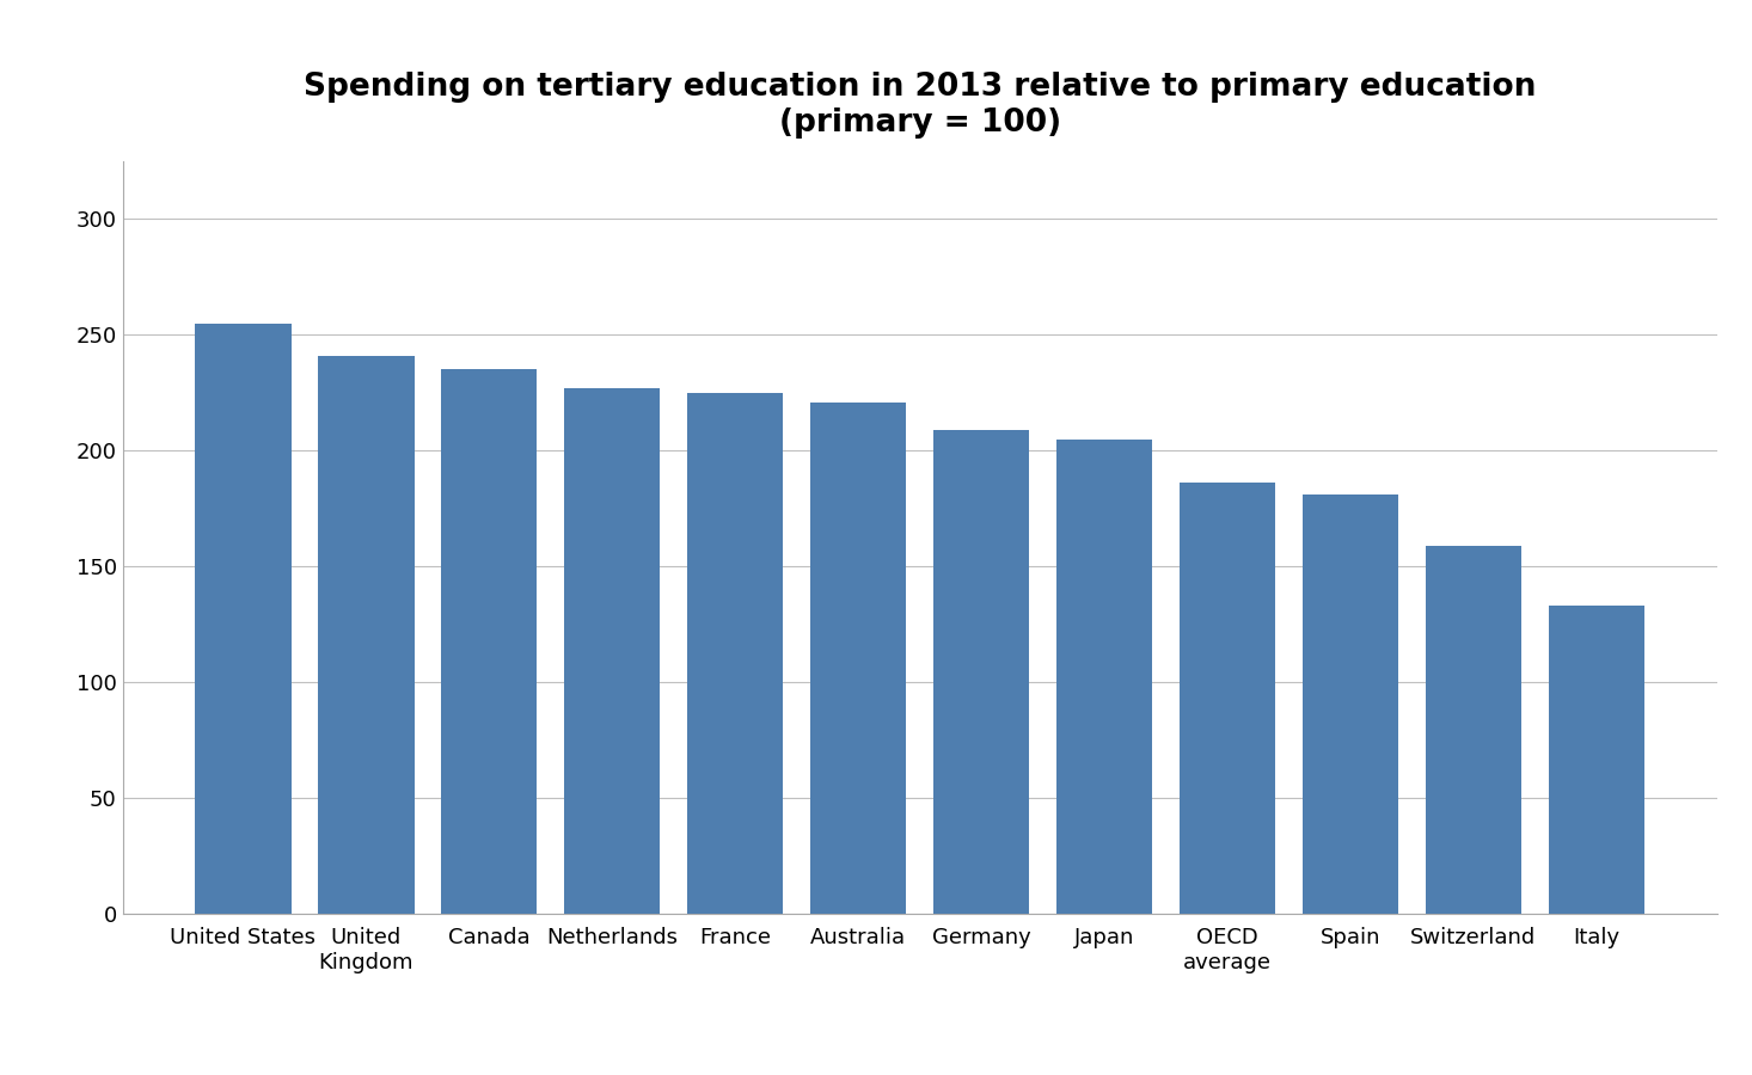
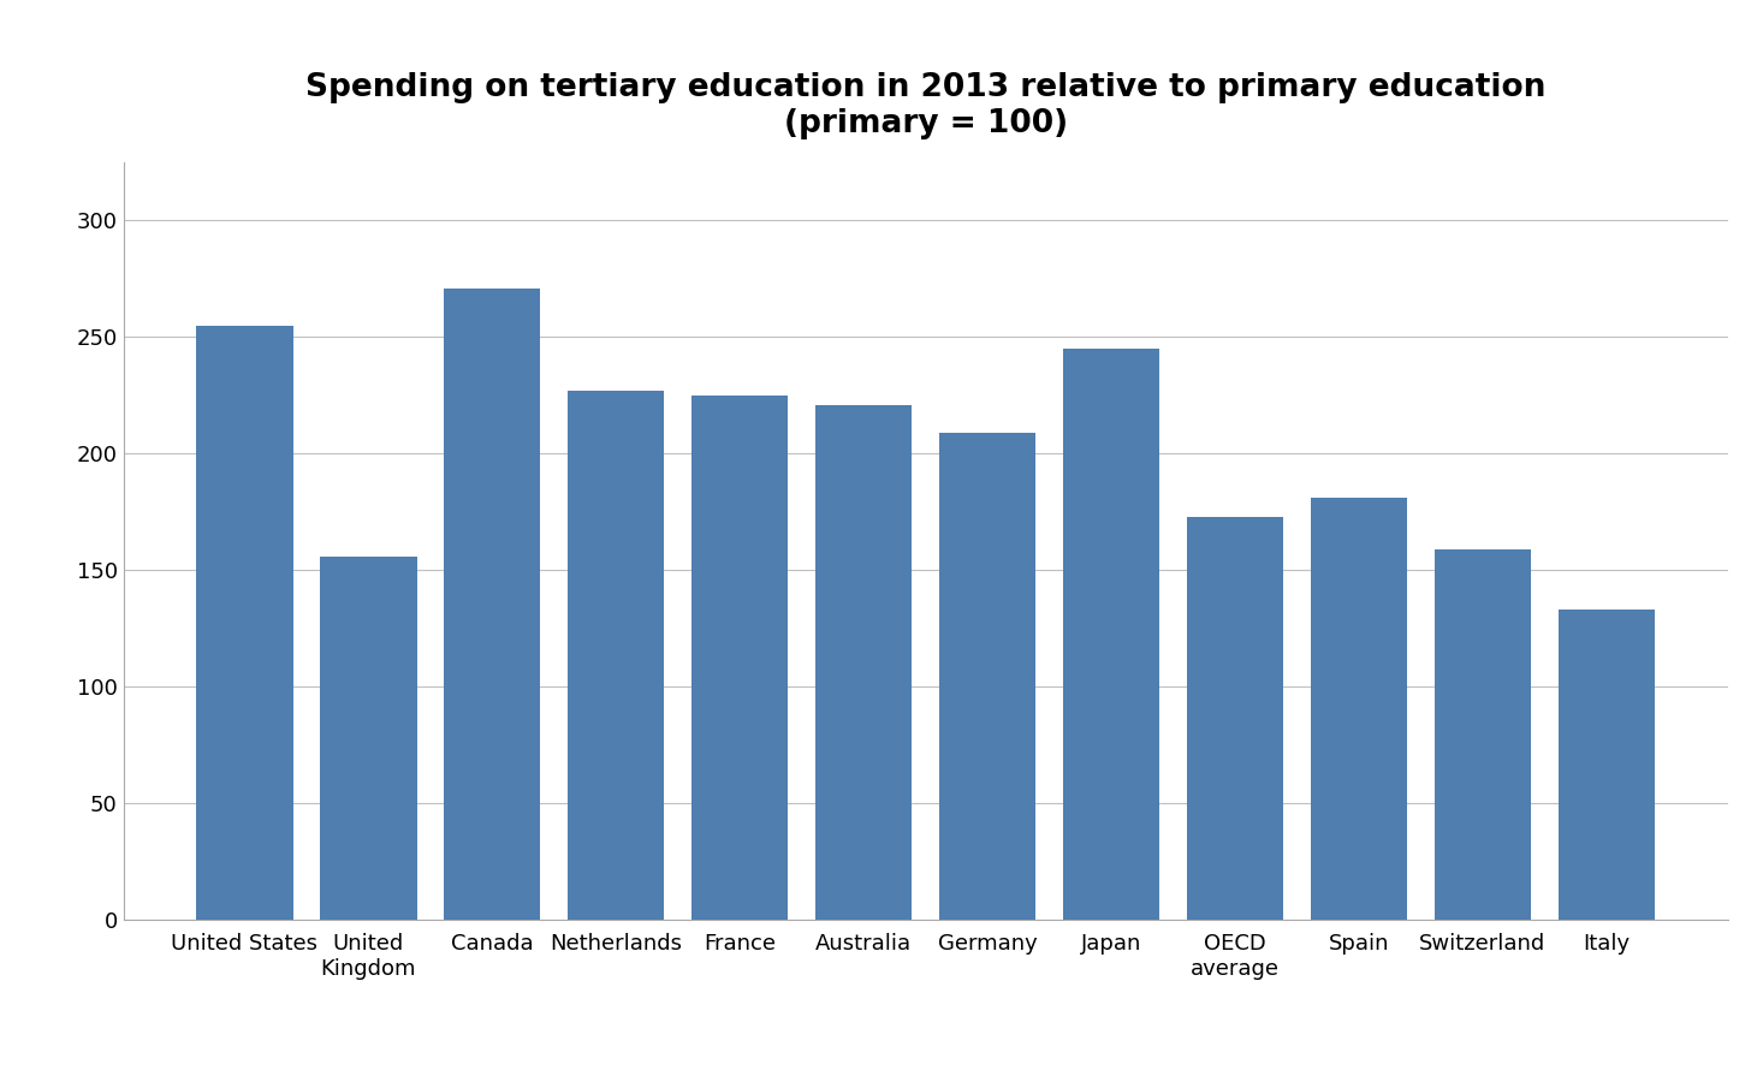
United Kingdom: 241 -> 156
Canada: 235 -> 271
Japan: 205 -> 245
OECD average: 186 -> 173
